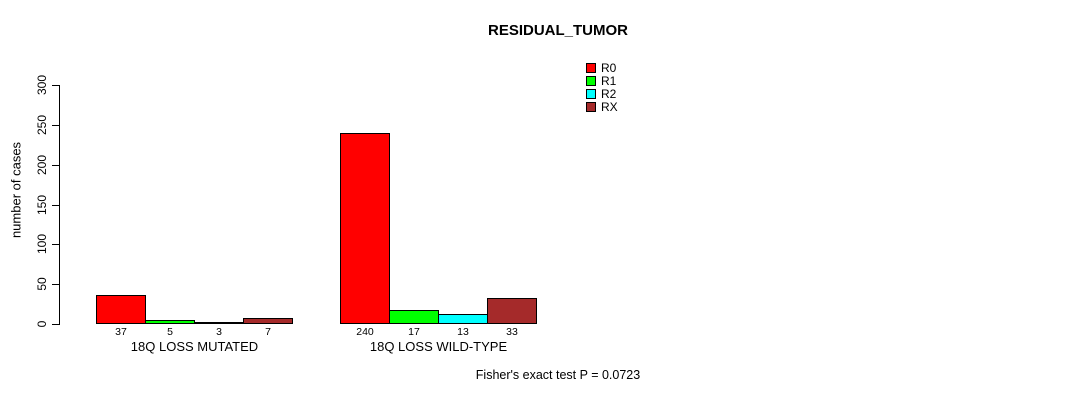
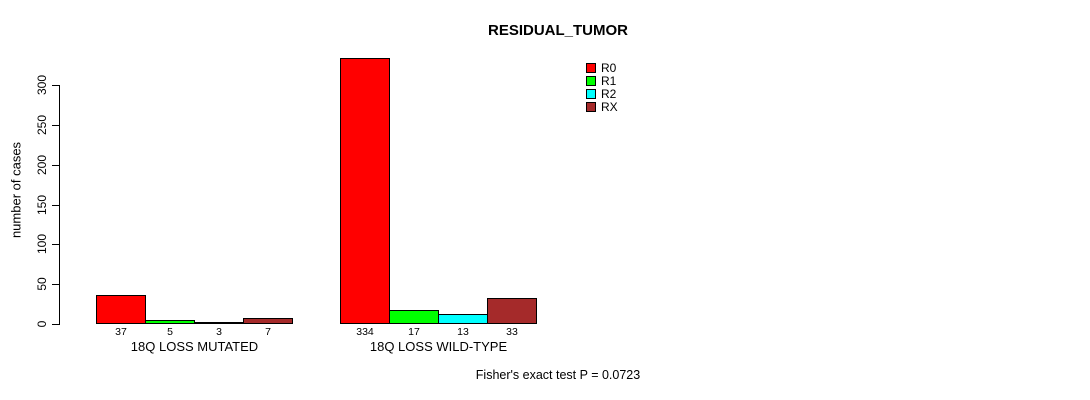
R0/18Q LOSS WILD-TYPE: 240 -> 334
